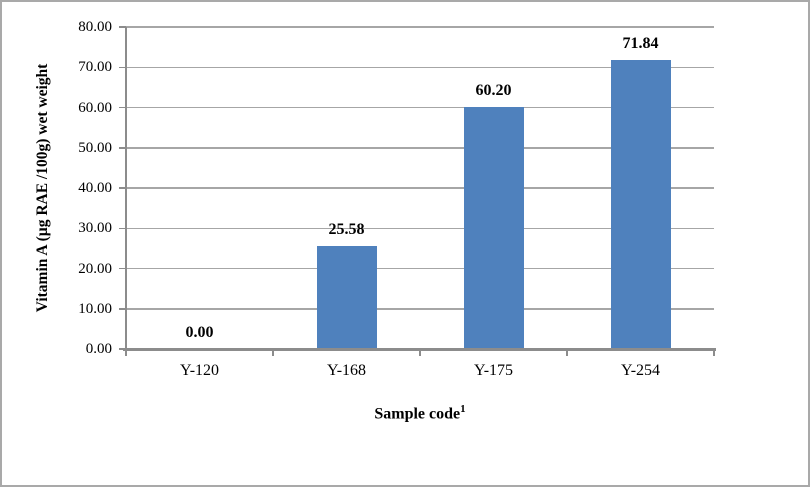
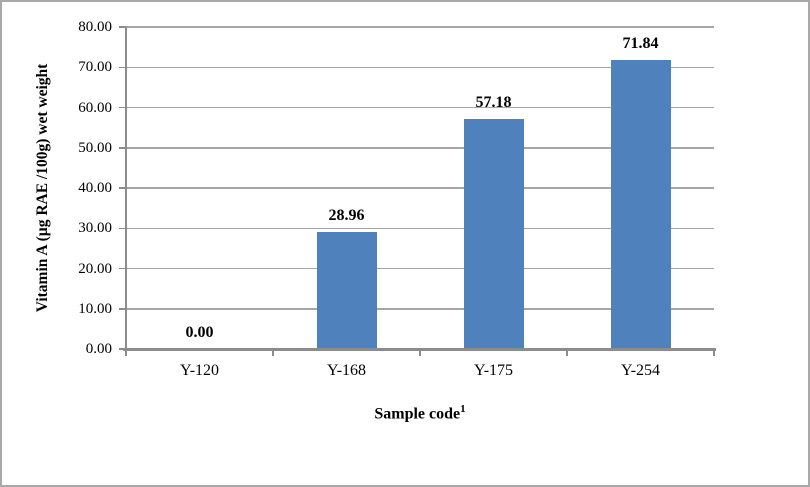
Y-168: 25.58 -> 28.96
Y-175: 60.20 -> 57.18
